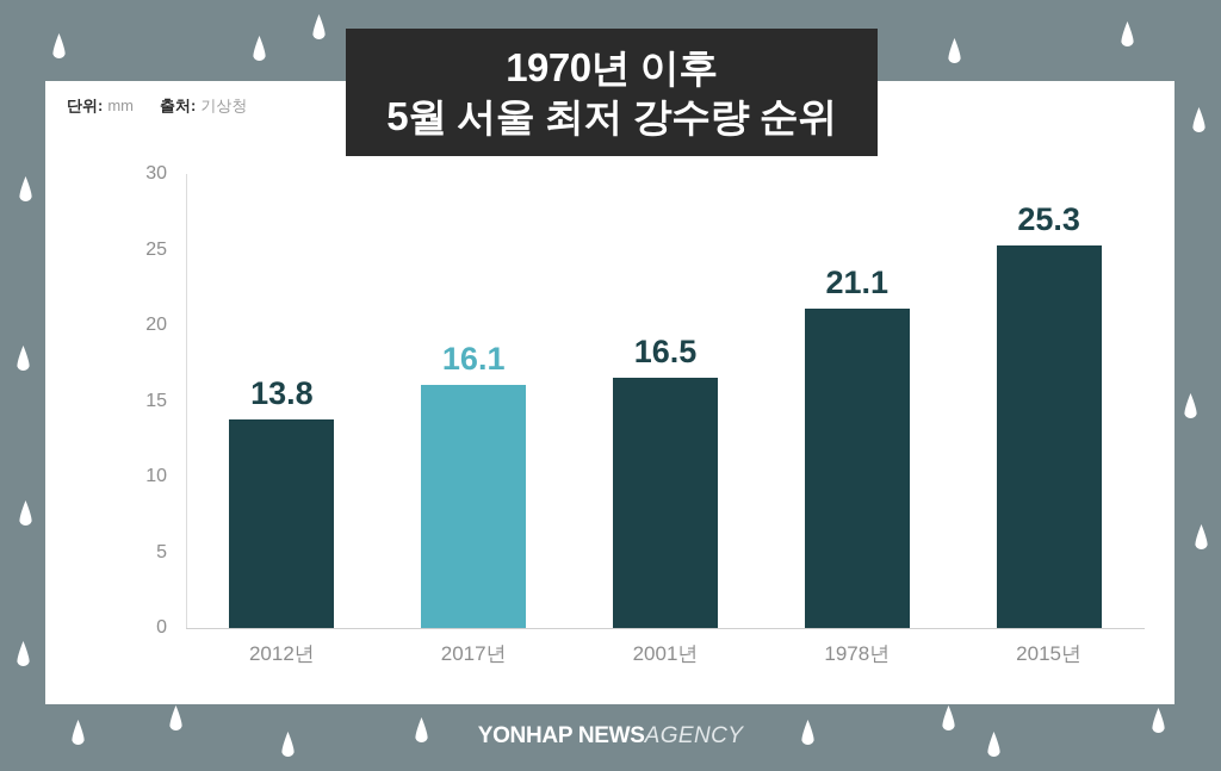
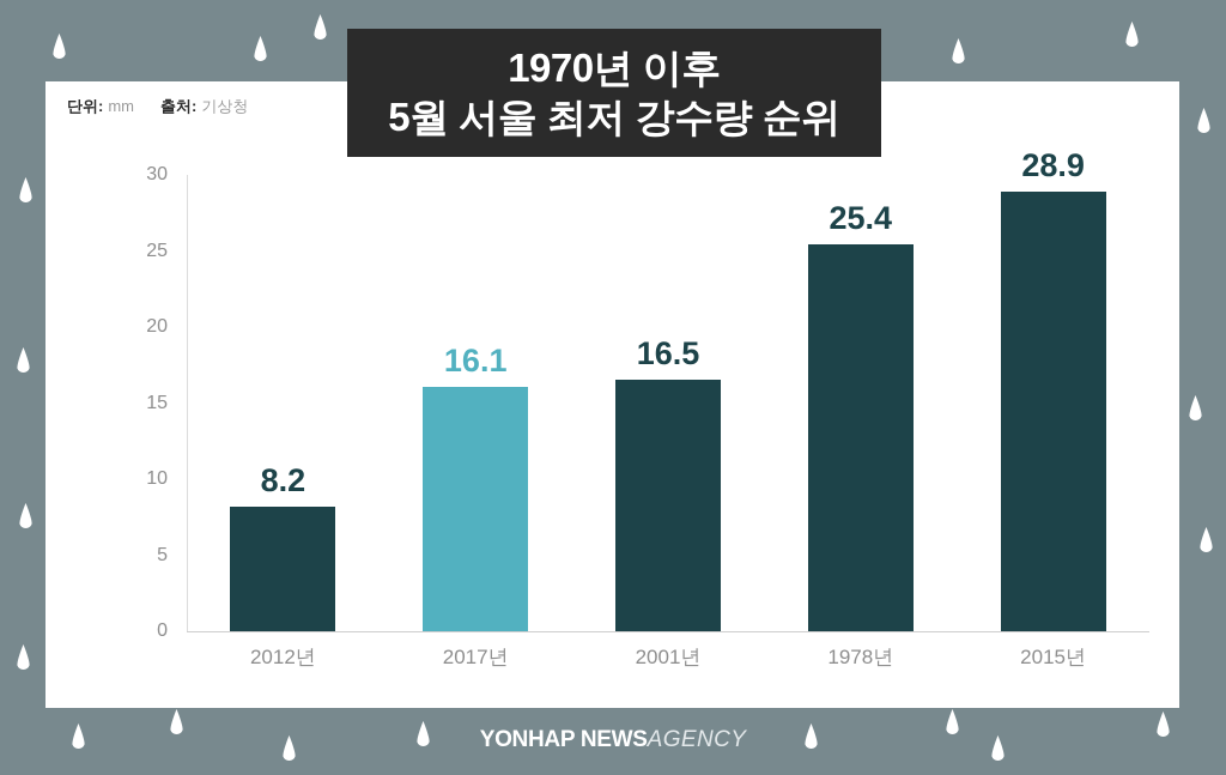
2012년: 13.8 -> 8.2
1978년: 21.1 -> 25.4
2015년: 25.3 -> 28.9
